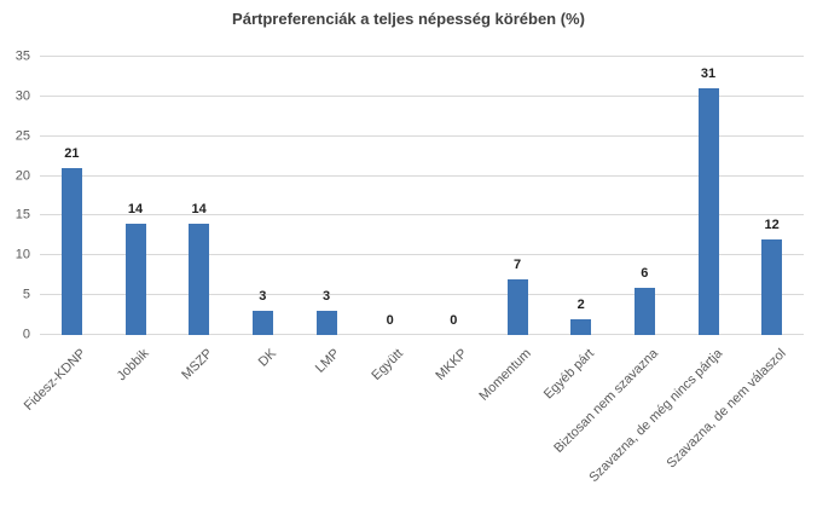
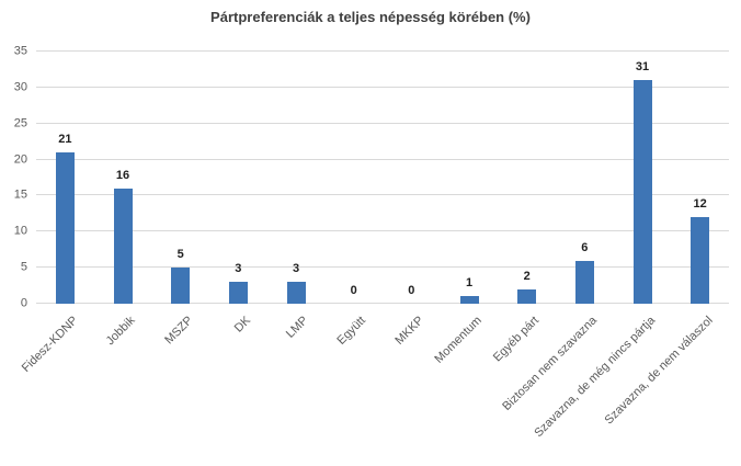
Jobbik: 14 -> 16
MSZP: 14 -> 5
Momentum: 7 -> 1
